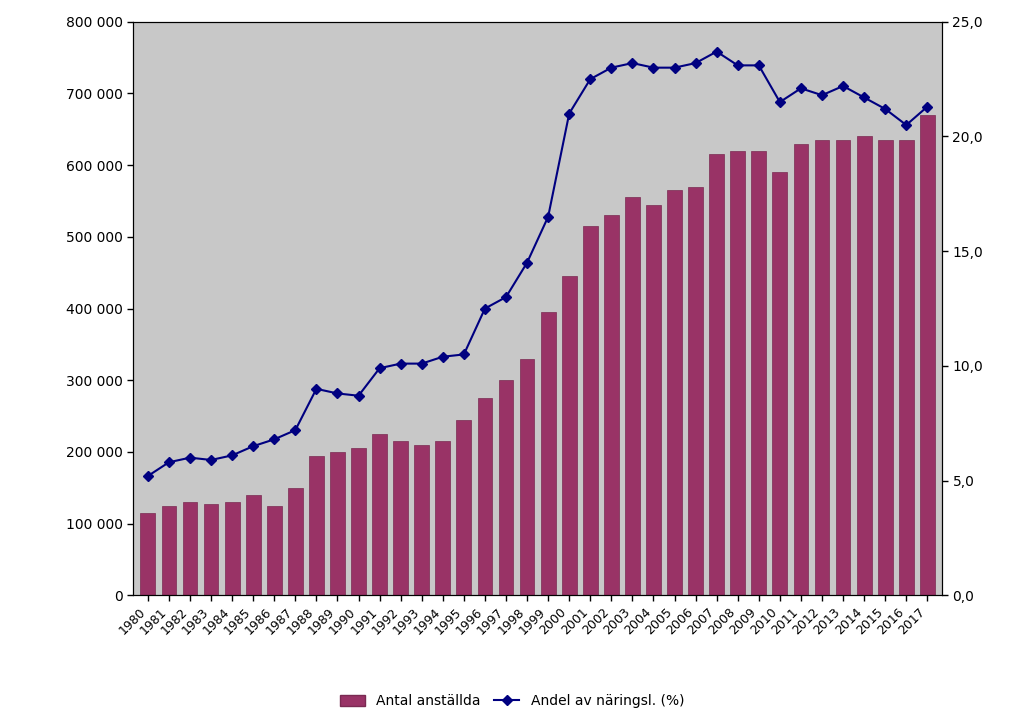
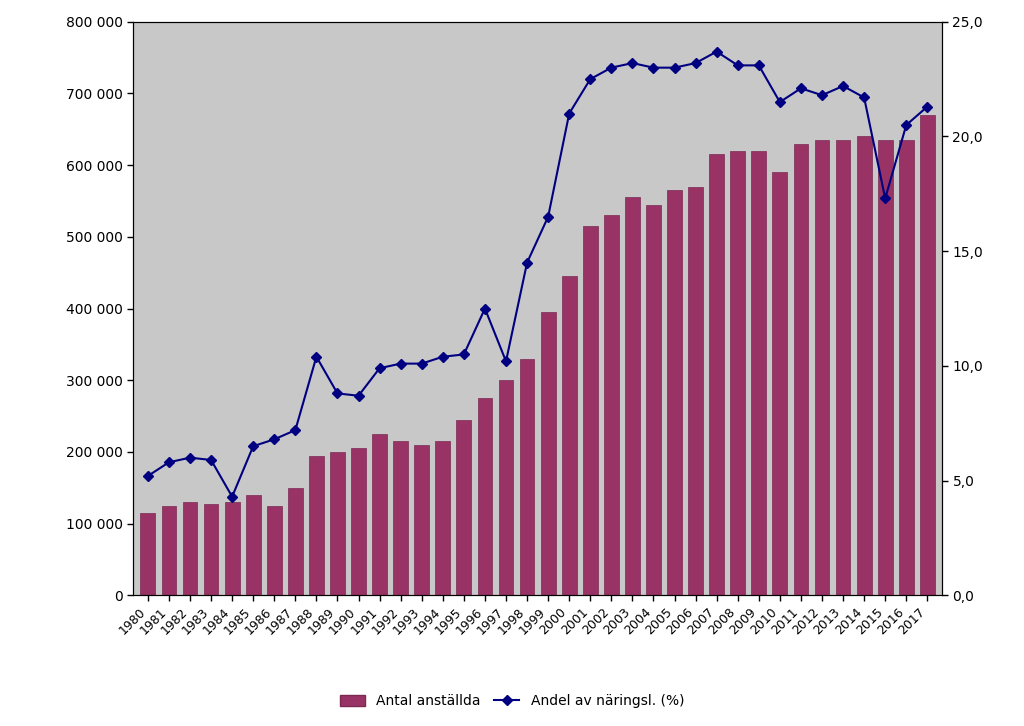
Andel av näringsl. (%)/1984: 6,1 -> 4,3
Andel av näringsl. (%)/1988: 9,0 -> 10,4
Andel av näringsl. (%)/1997: 13,0 -> 10,2
Andel av näringsl. (%)/2015: 21,2 -> 17,3
